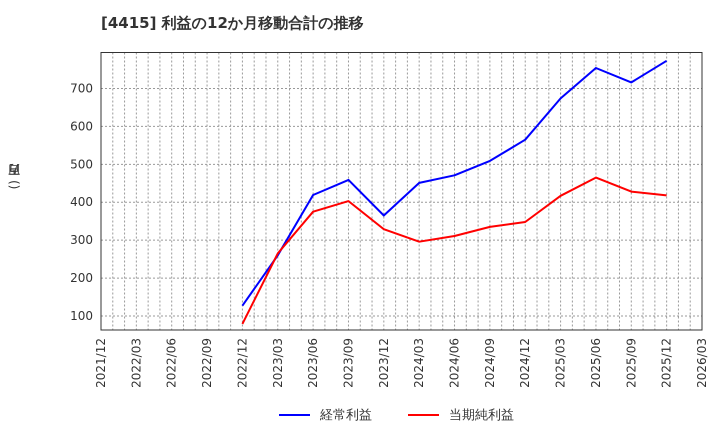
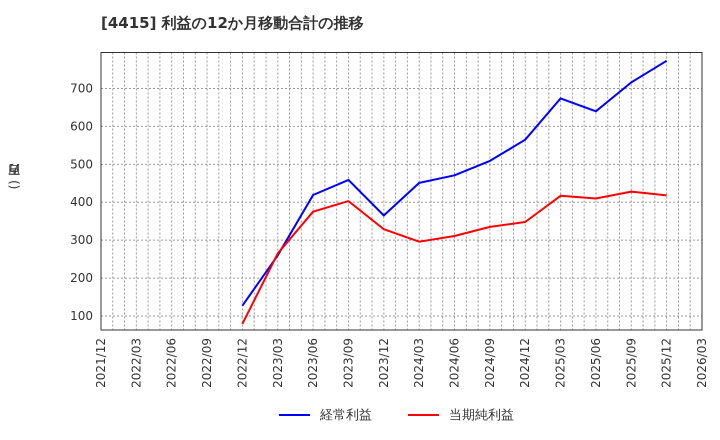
経常利益/2025/06: 750 -> 640
当期純利益/2025/06: 460 -> 410
